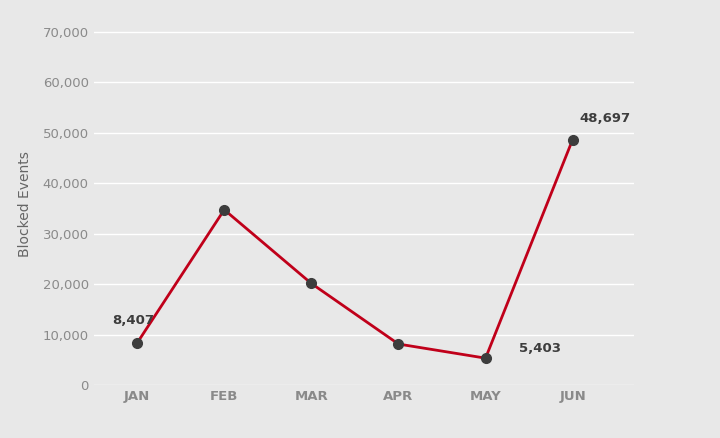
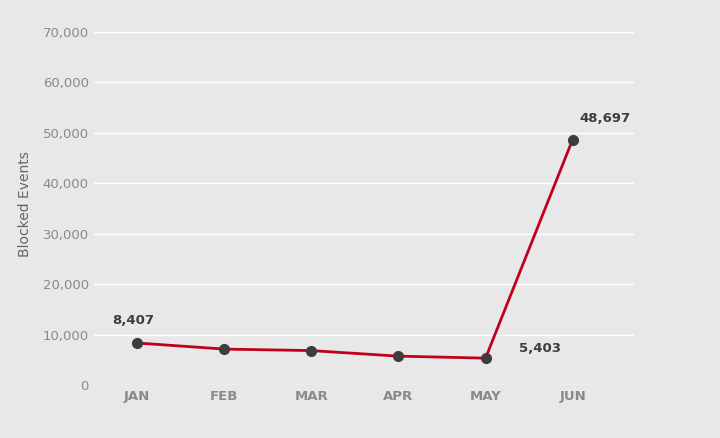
FEB: 34,800 -> 7,200
MAR: 20,200 -> 6,900
APR: 8,200 -> 5,800
